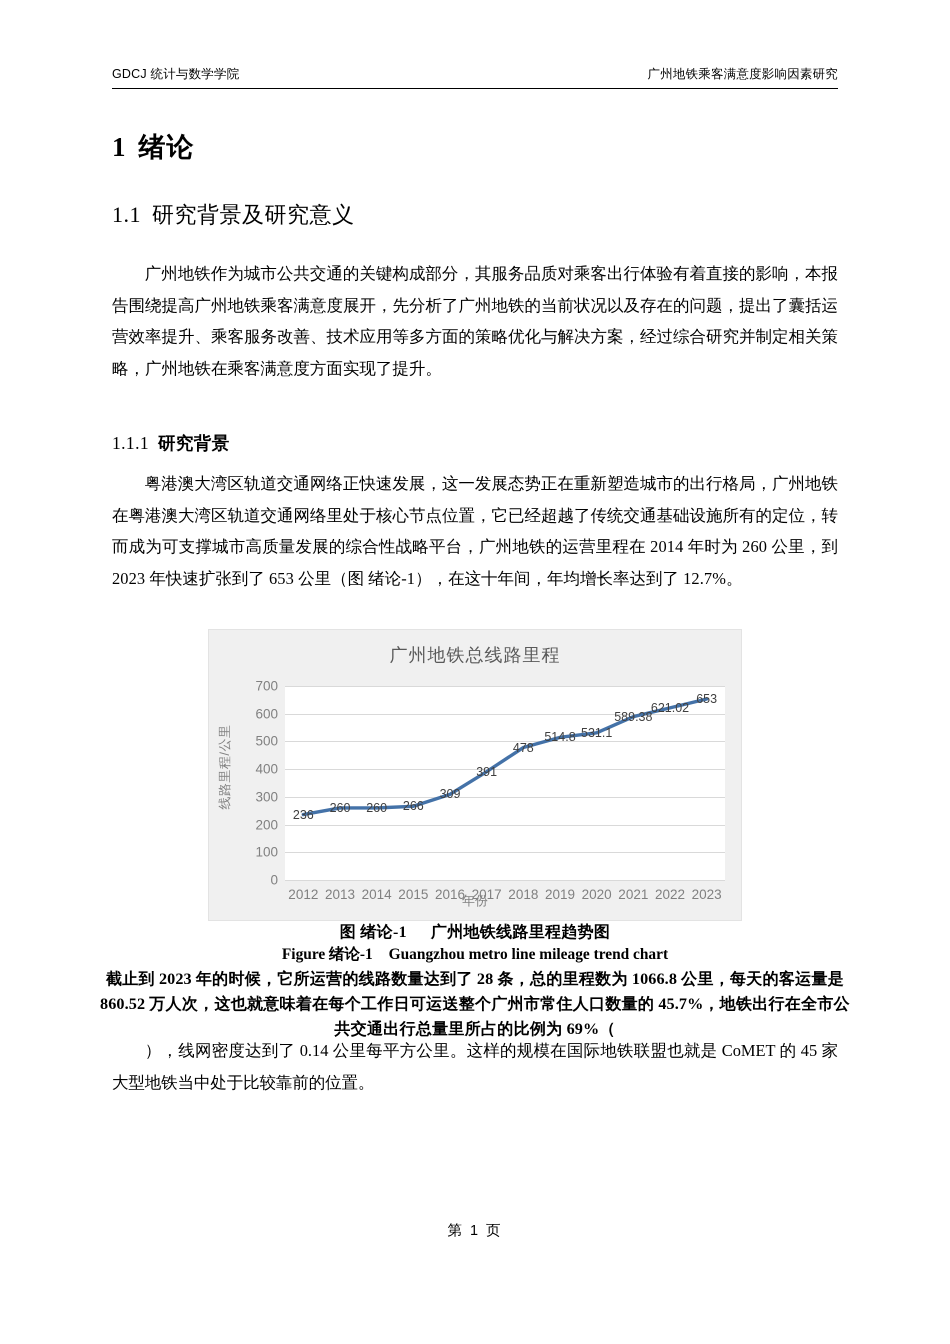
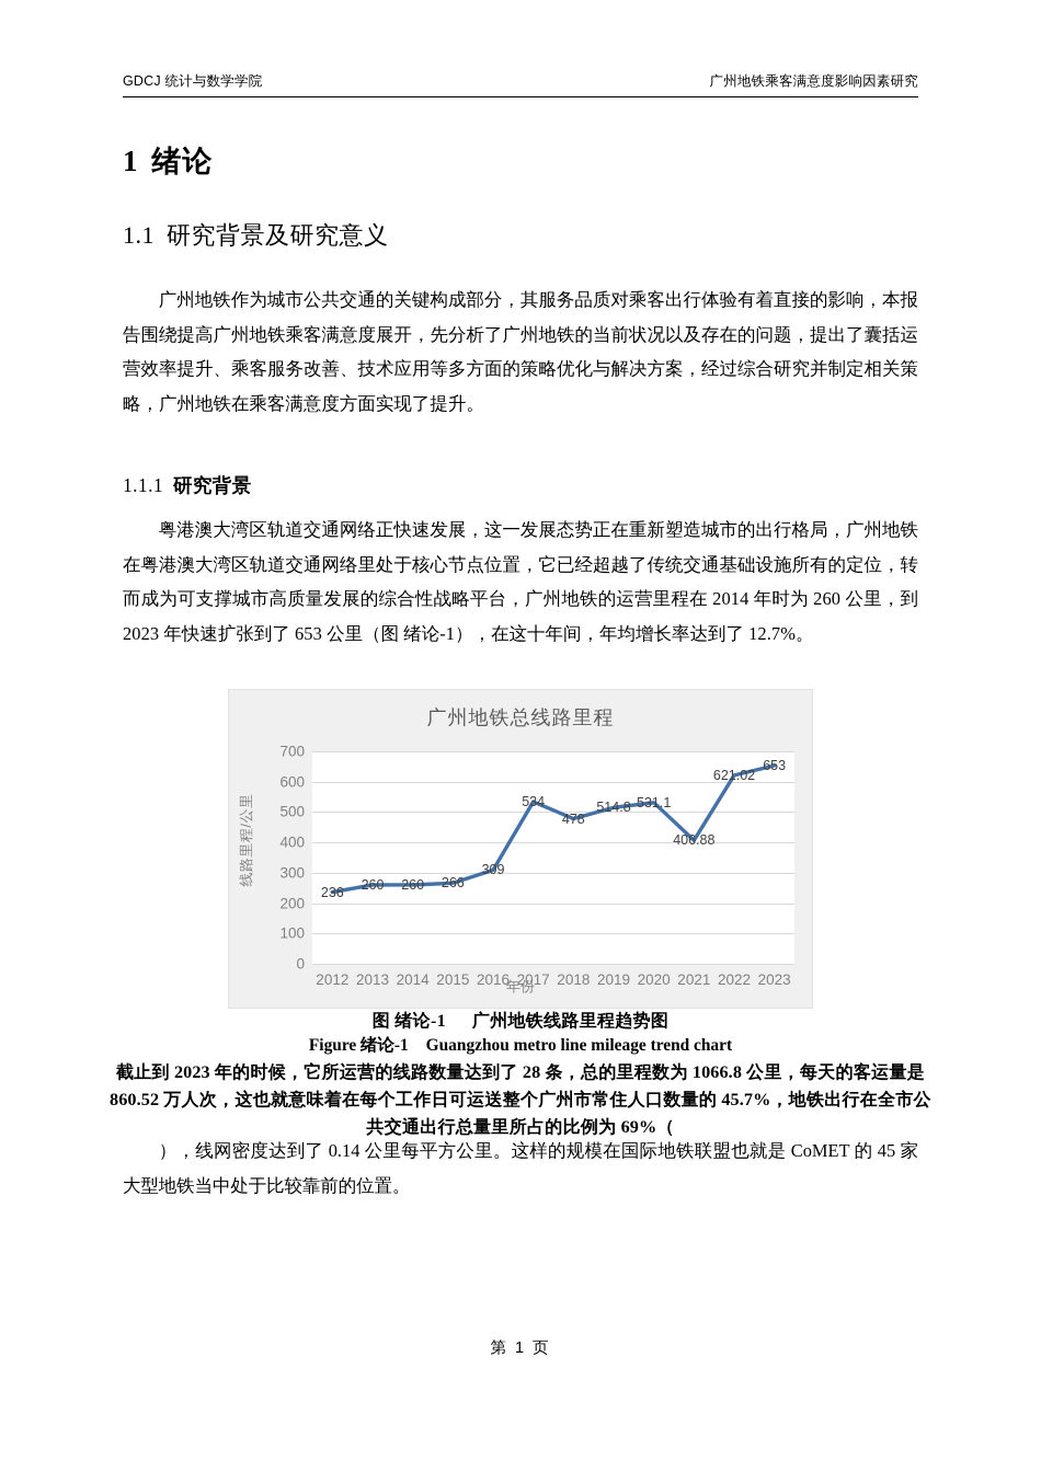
2017: 391 -> 534
2021: 589.38 -> 406.88
